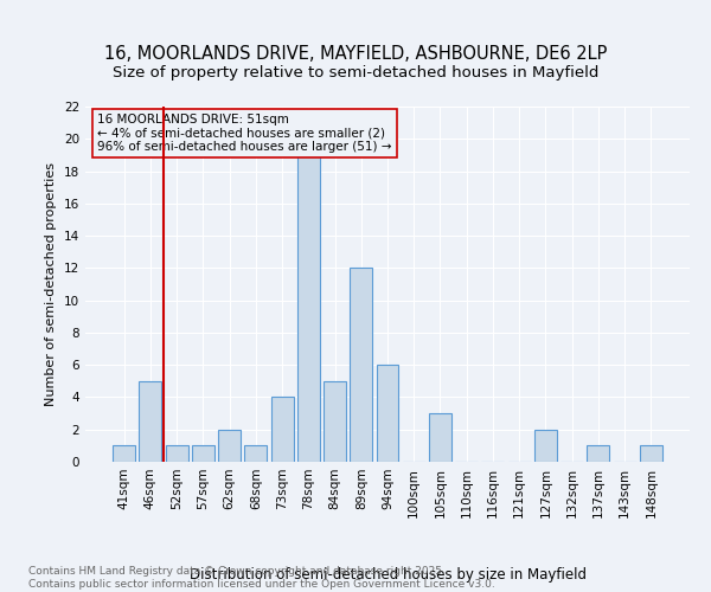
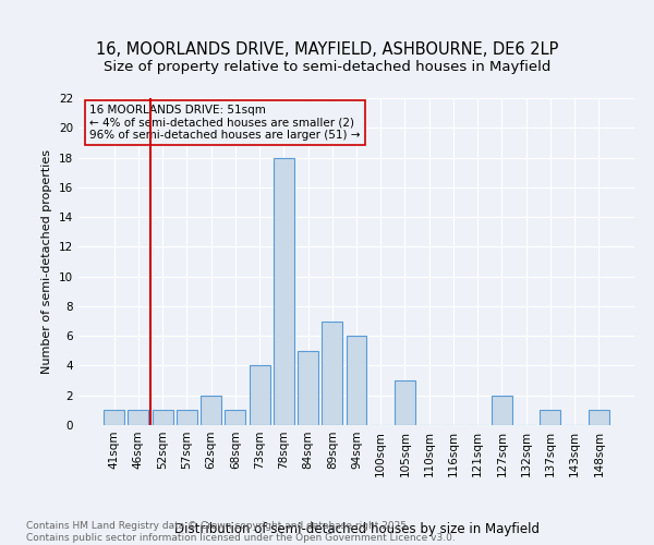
46sqm: 5 -> 1
78sqm: 19 -> 18
89sqm: 12 -> 7
